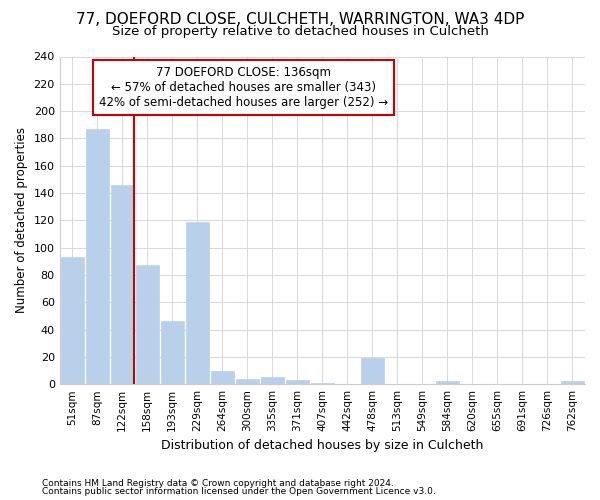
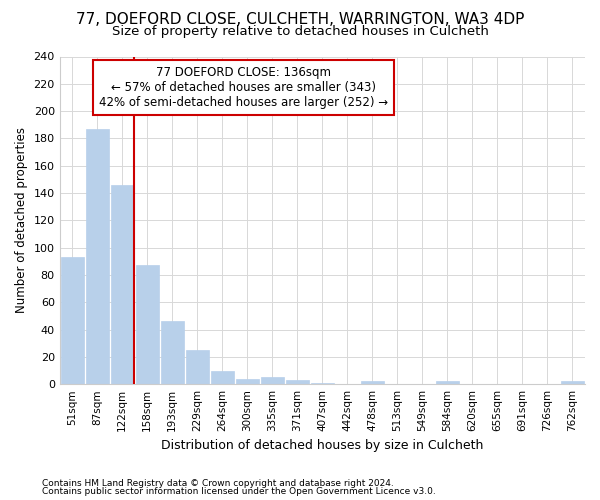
229sqm: 119 -> 25
478sqm: 19 -> 2
